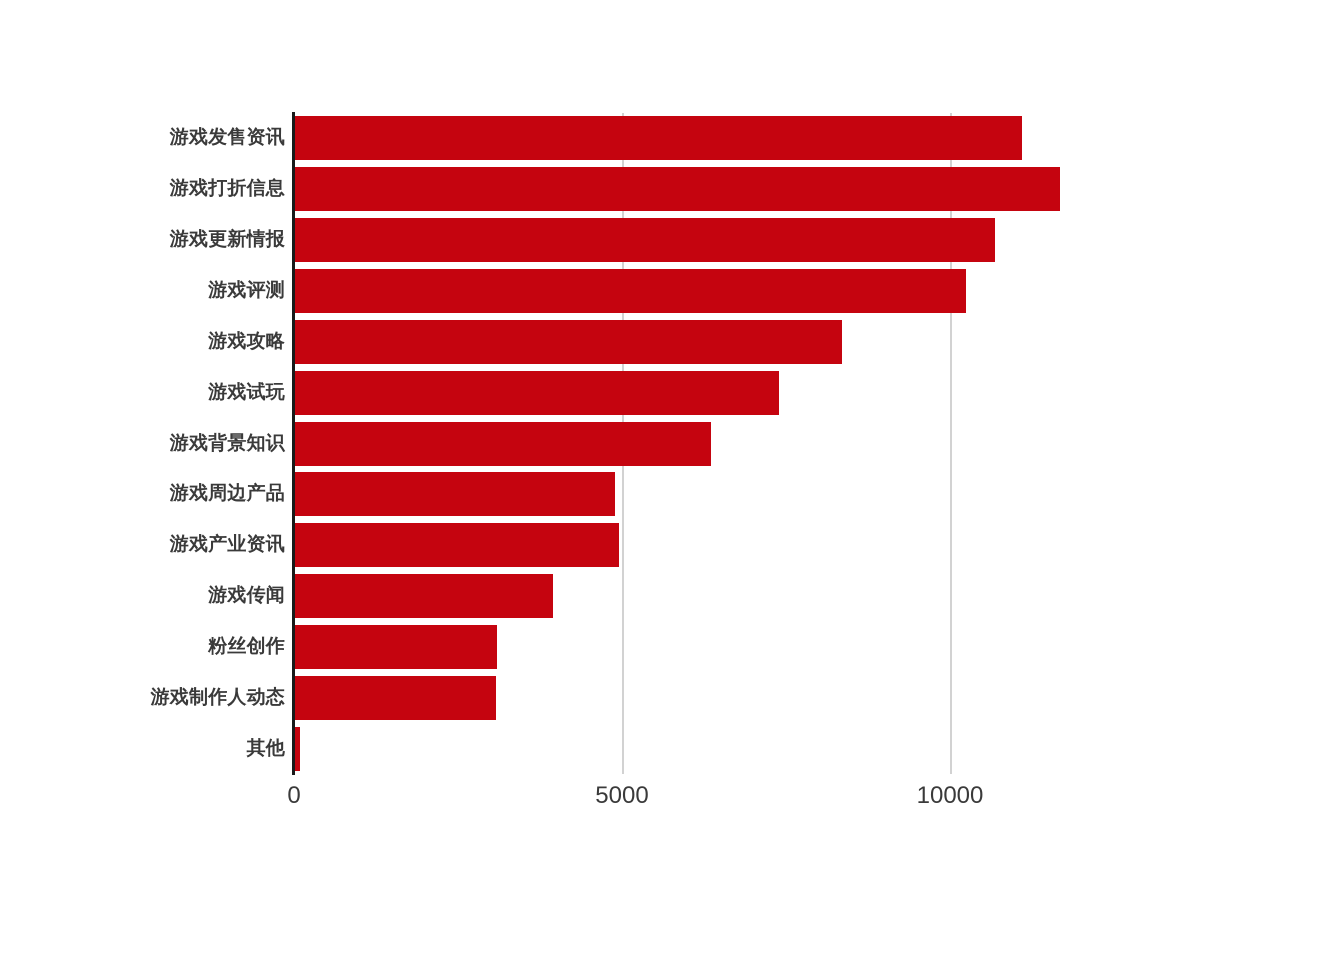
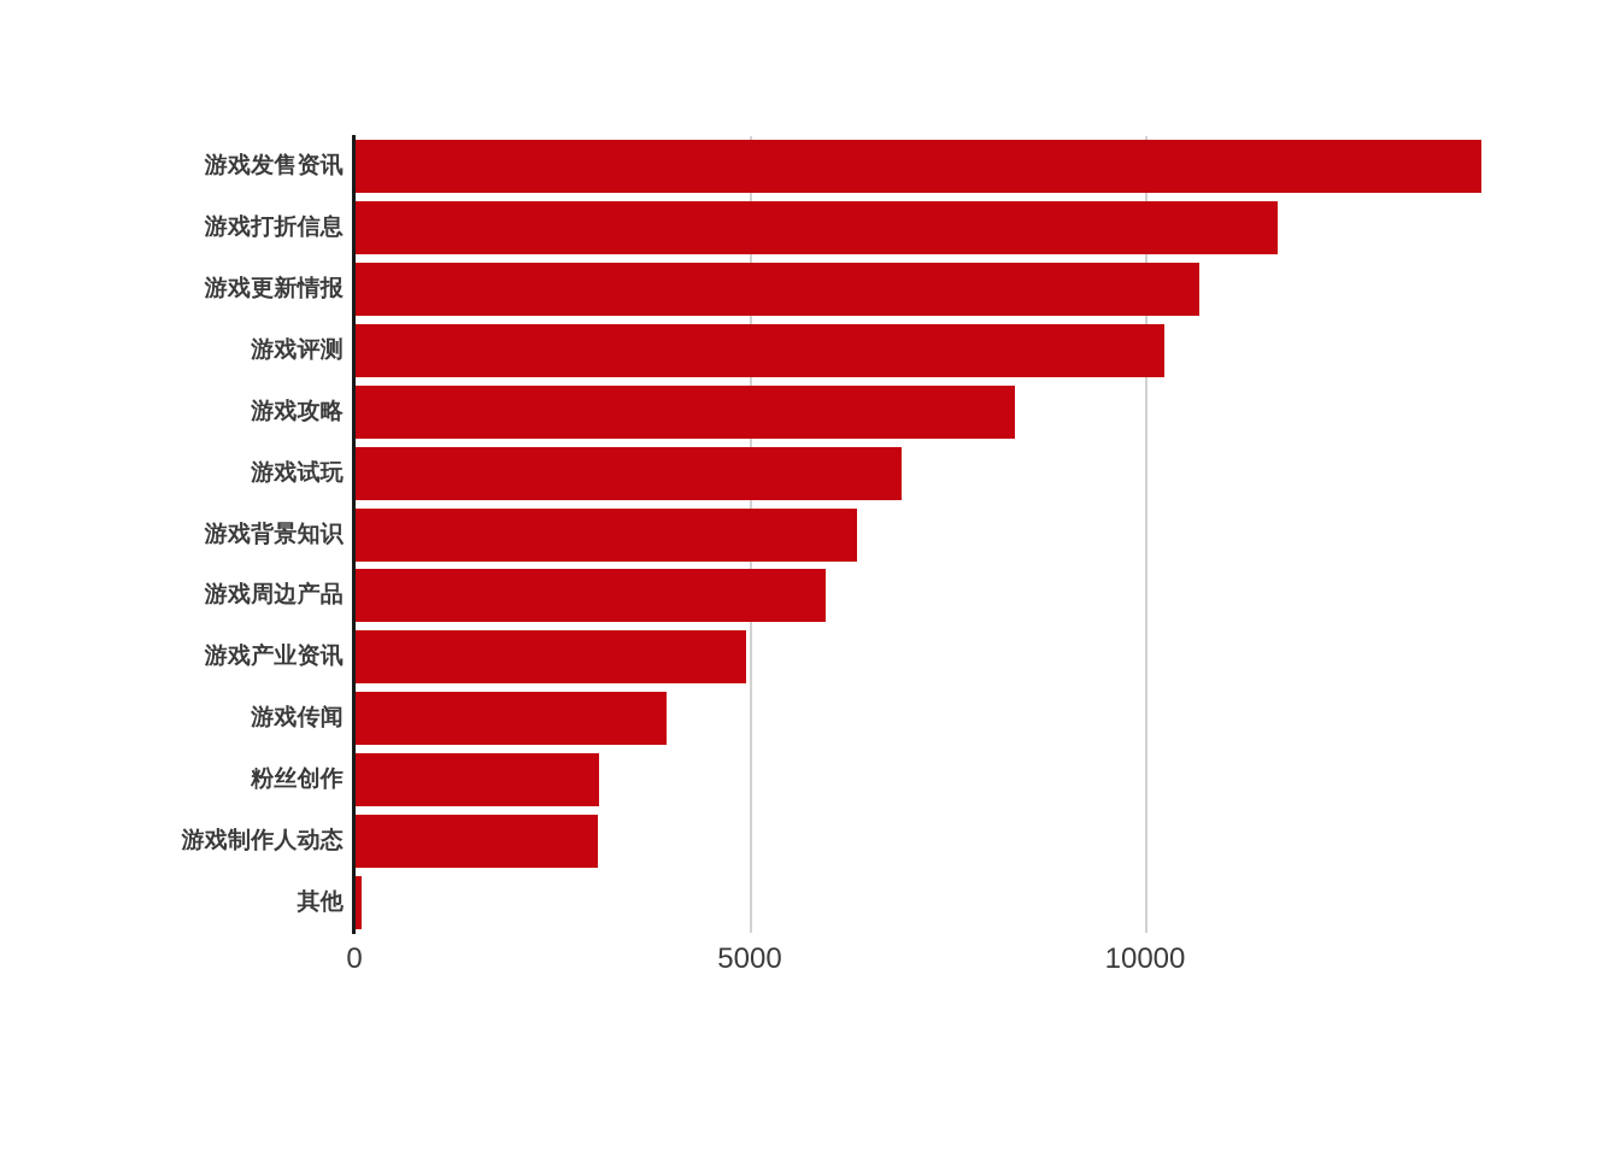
游戏发售资讯: 11100 -> 14200
游戏试玩: 7400 -> 6900
游戏周边产品: 4900 -> 6000
